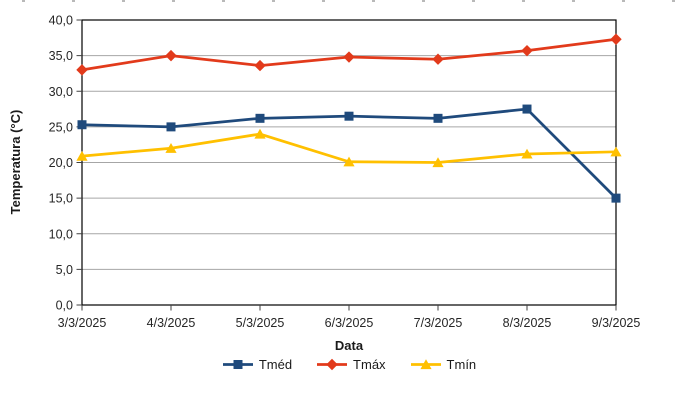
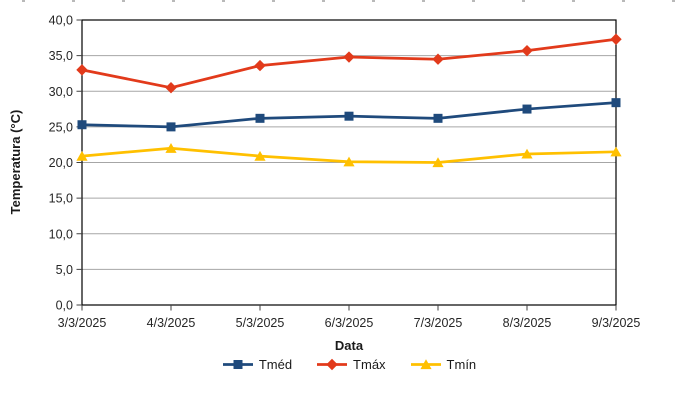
Tmáx/4/3/2025: 35 -> 30
Tmín/5/3/2025: 24 -> 21
Tméd/9/3/2025: 15 -> 28
